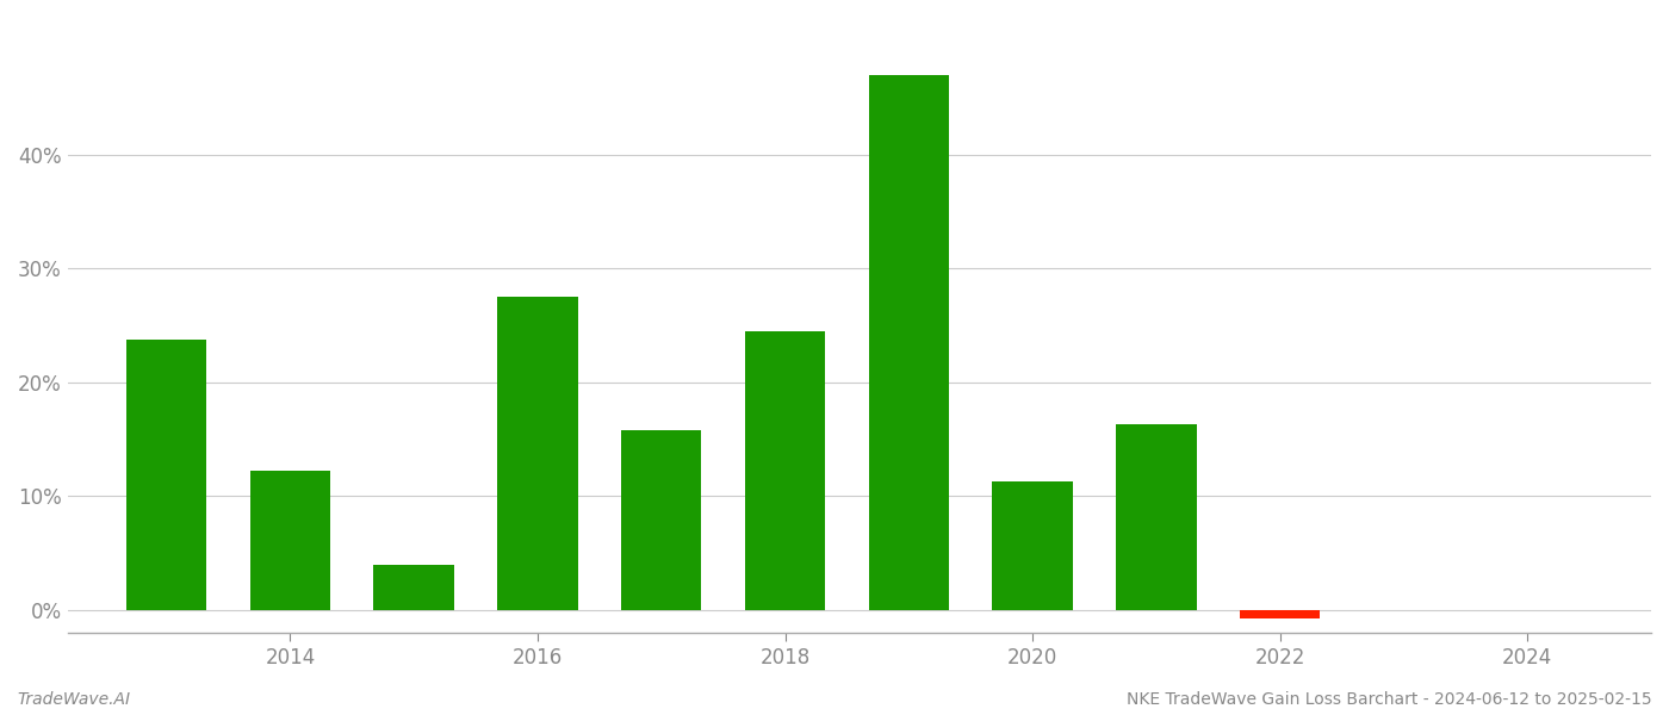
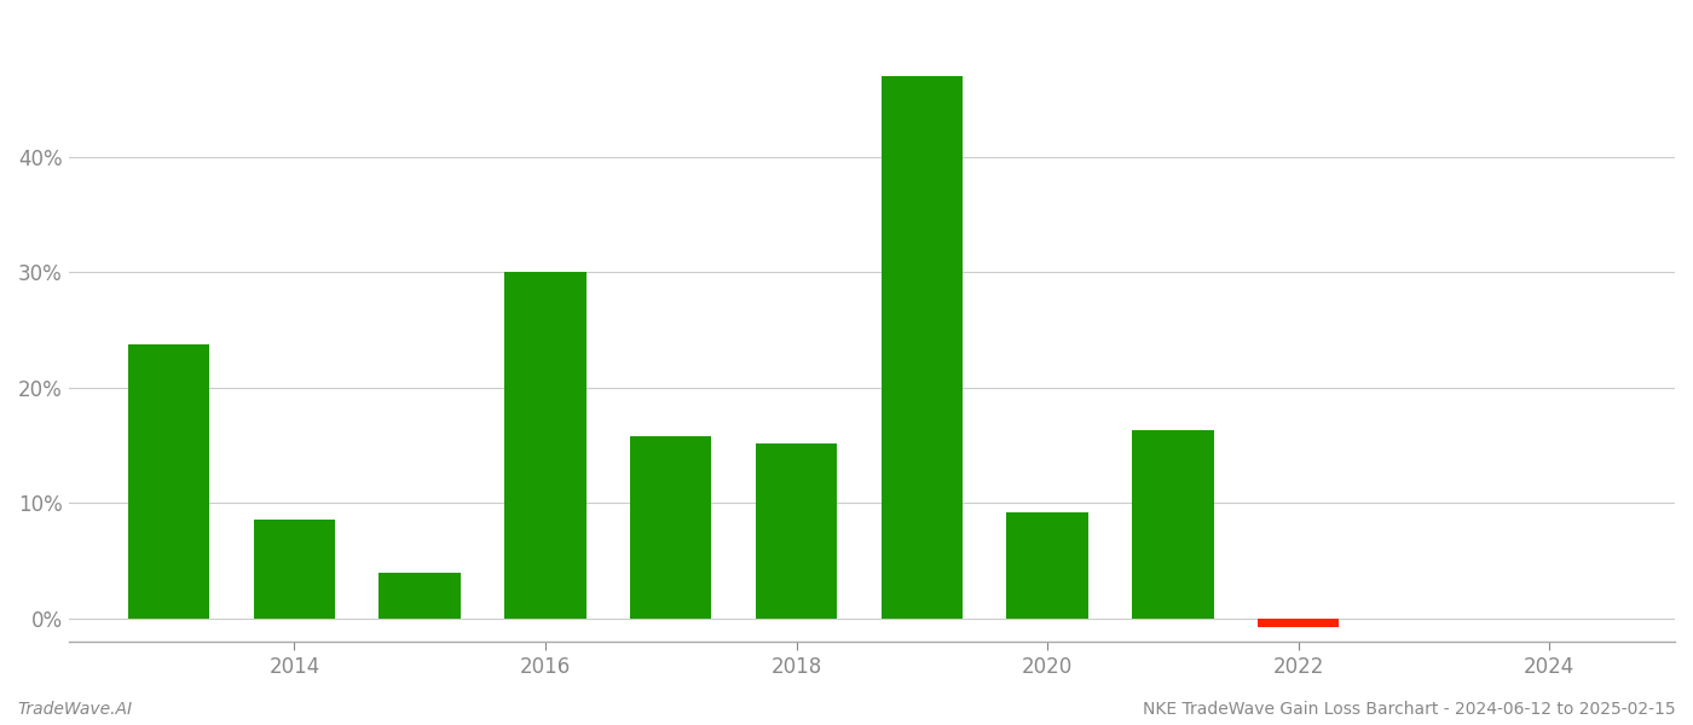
2014: 12.2% -> 8.6%
2016: 27.5% -> 30.0%
2018: 24.5% -> 15.2%
2020: 11.3% -> 9.2%
